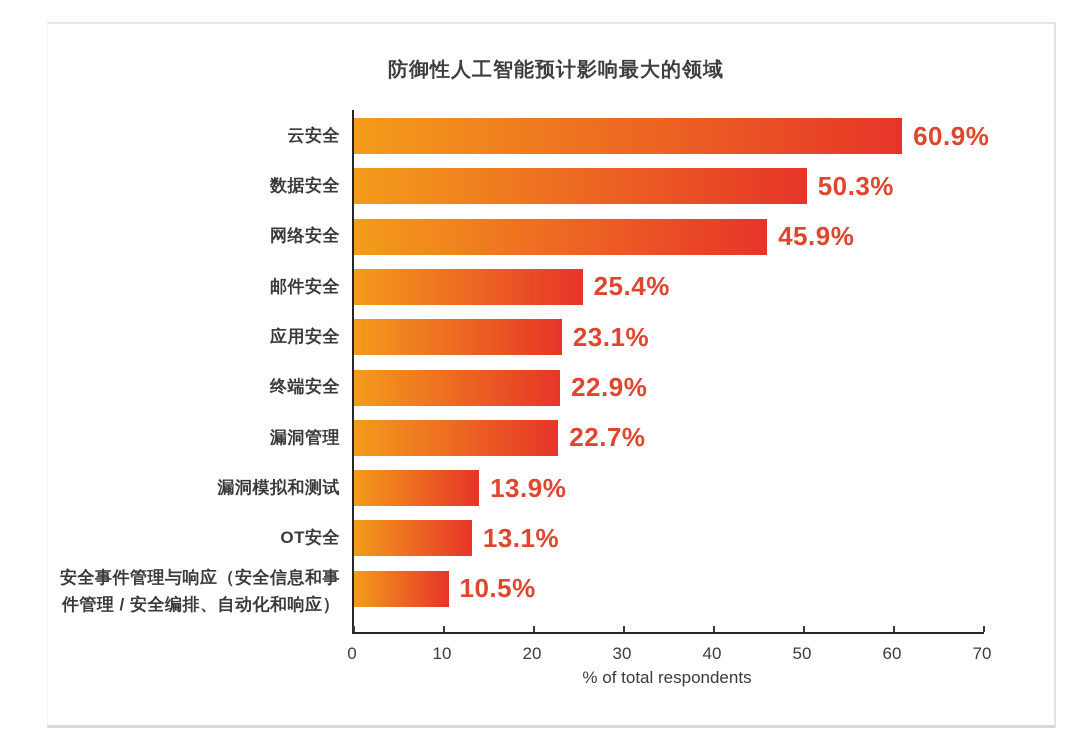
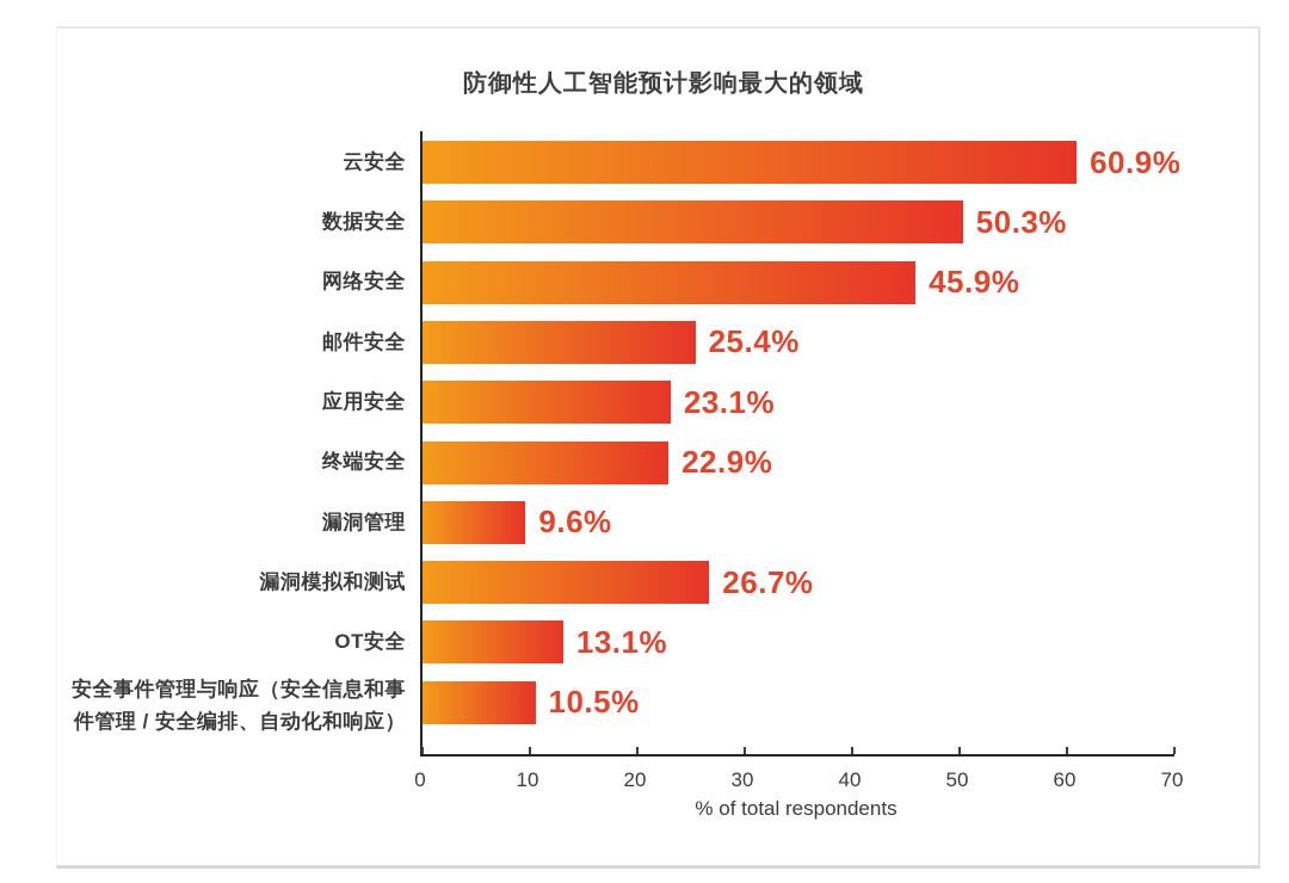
漏洞管理: 22.7% -> 9.6%
漏洞模拟和测试: 13.9% -> 26.7%
